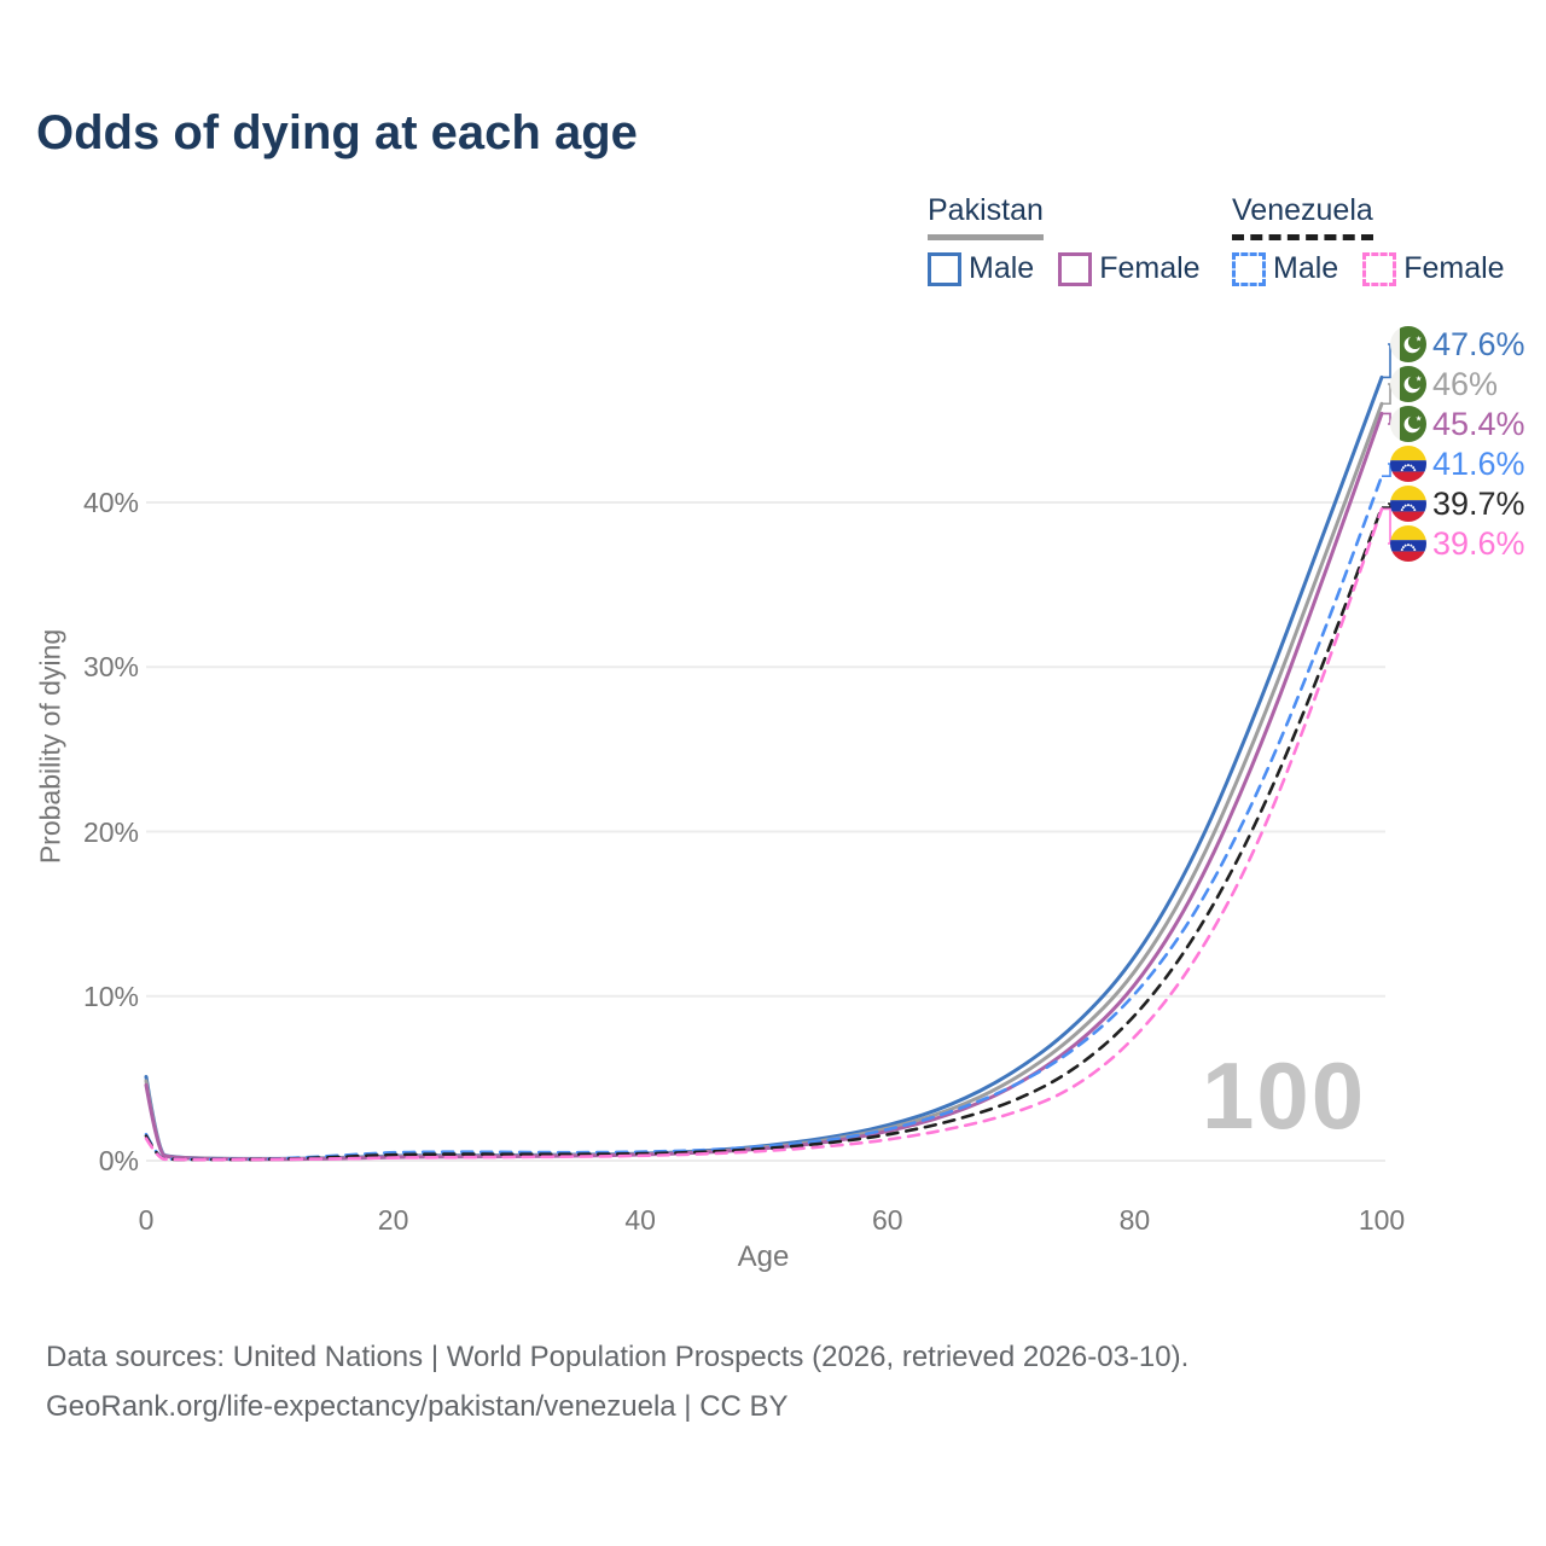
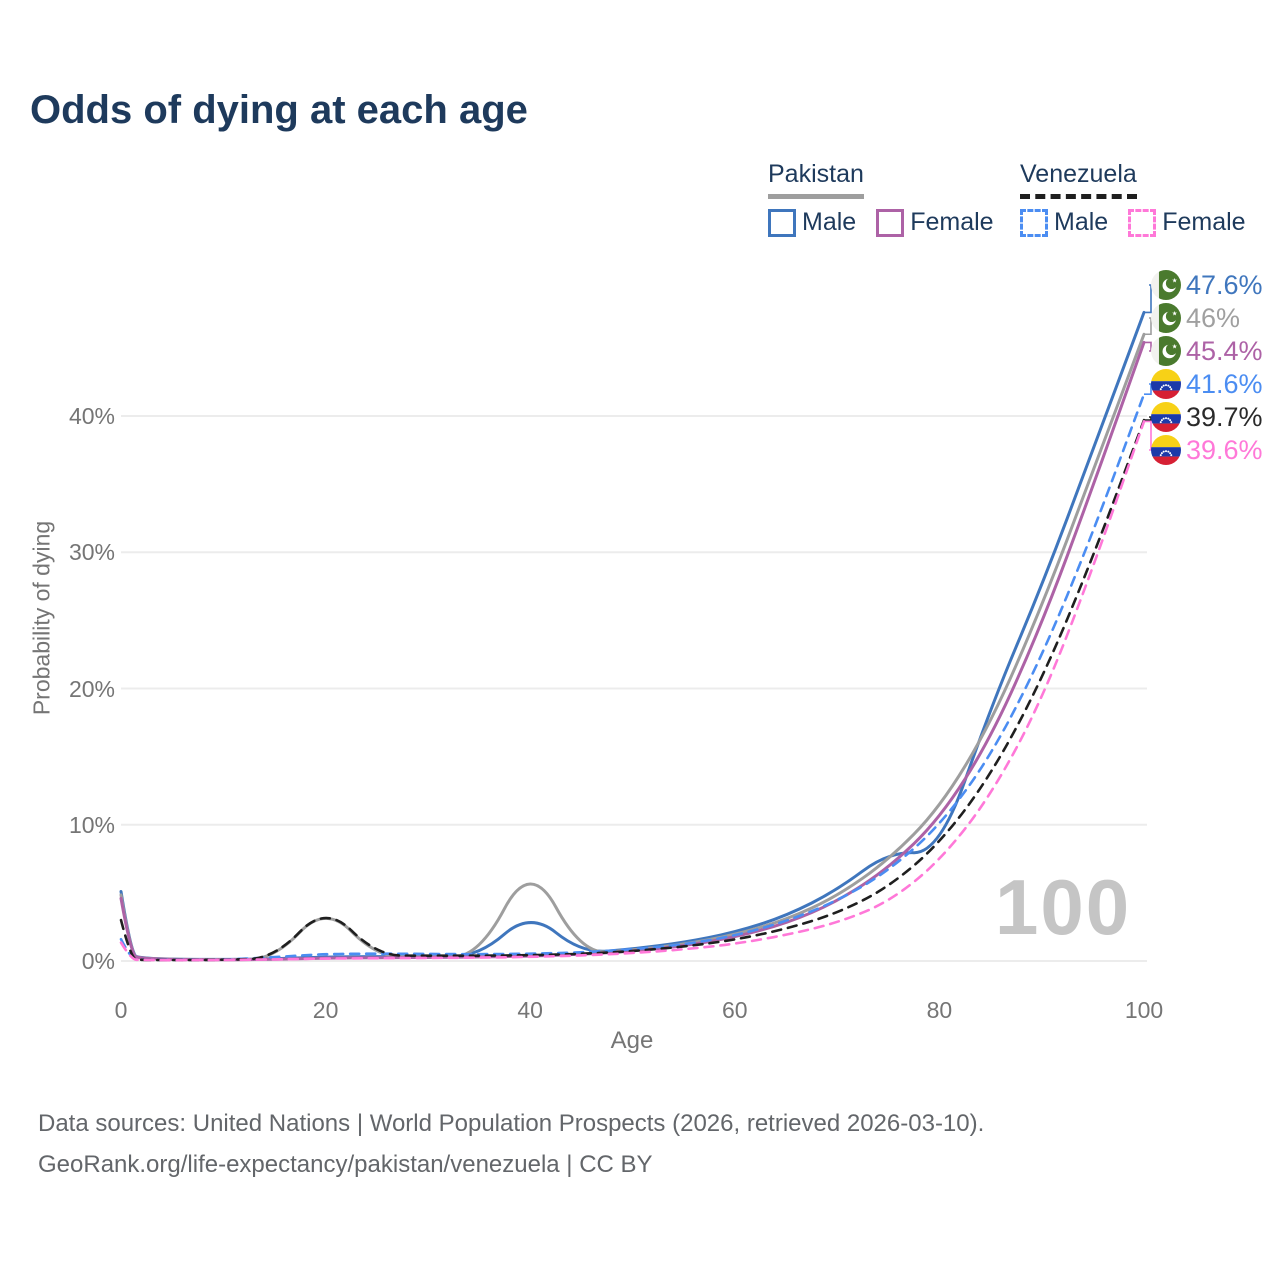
Venezuela/0: 1.5% -> 3.0%
Pakistan/20: 0.3% -> 4.1%
Venezuela/20: 0.4% -> 4.1%
Pakistan Male/40: 0.4% -> 3.6%
Pakistan/40: 0.4% -> 7.4%
Pakistan Male/80: 12.1% -> 7.9%
